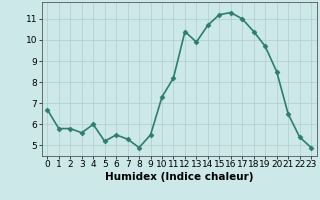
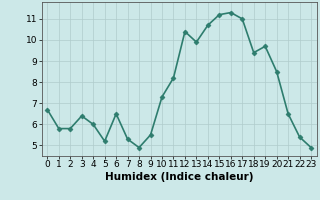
3: 5.6 -> 6.4
6: 5.5 -> 6.5
18: 10.4 -> 9.4
